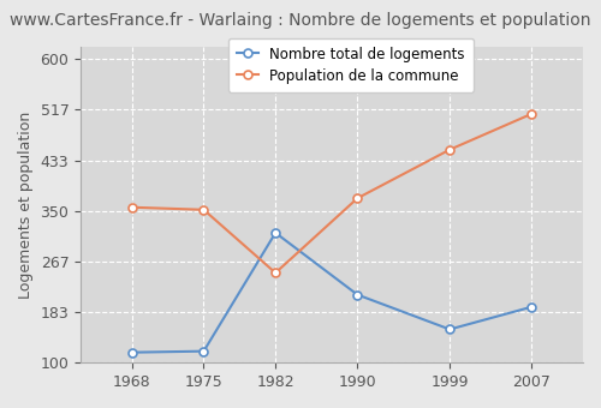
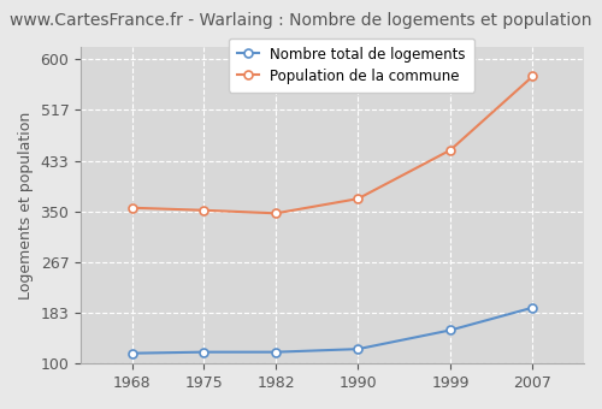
Nombre total de logements/1982: 314 -> 119
Population de la commune/1982: 248 -> 347
Nombre total de logements/1990: 212 -> 124
Population de la commune/2007: 510 -> 572
